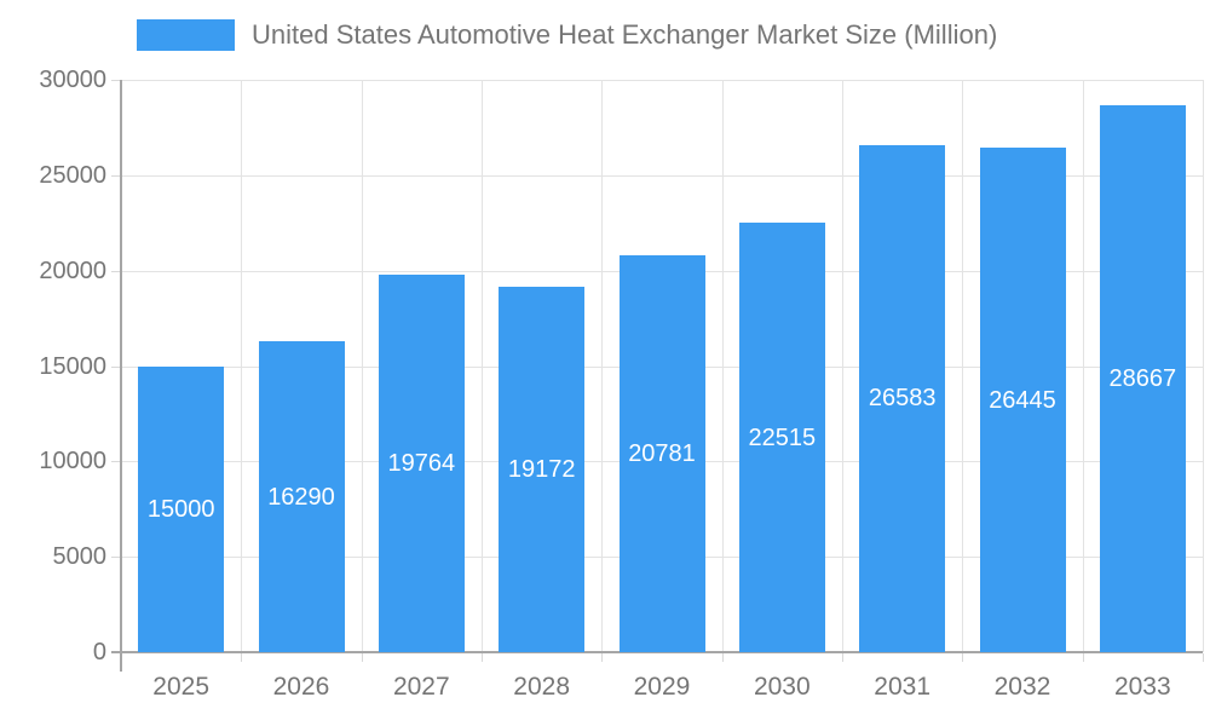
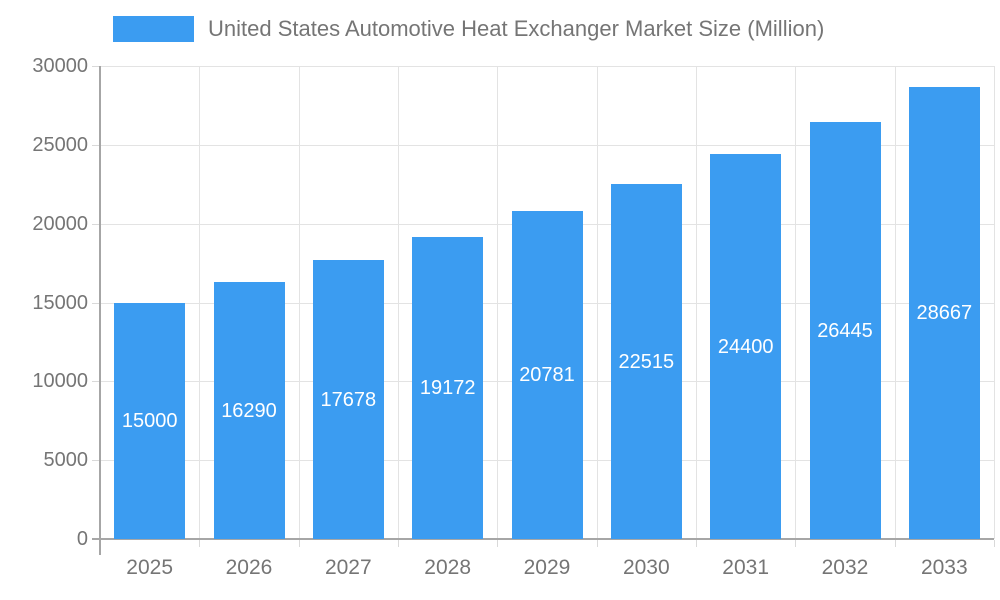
2027: 19764 -> 17678
2031: 26583 -> 24400
